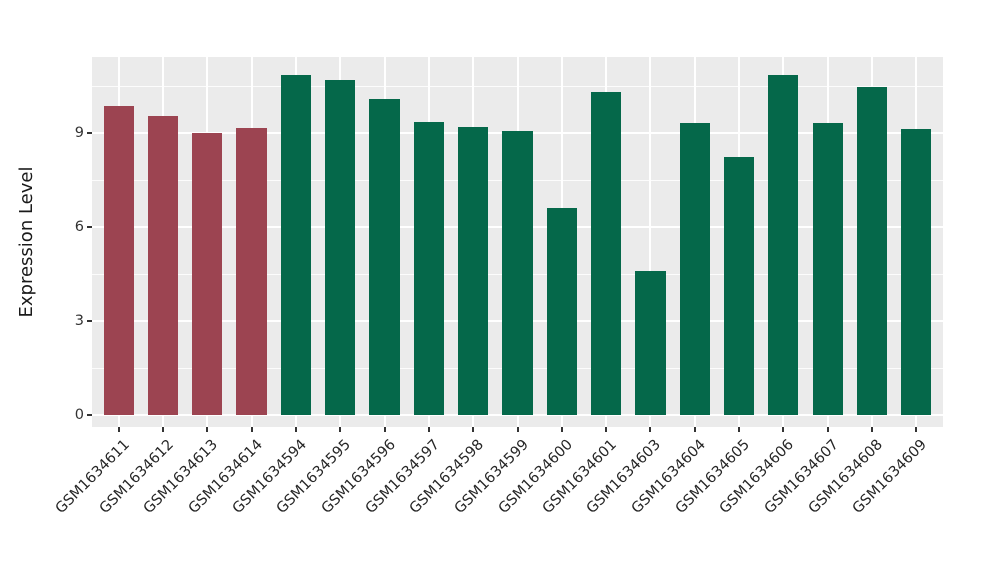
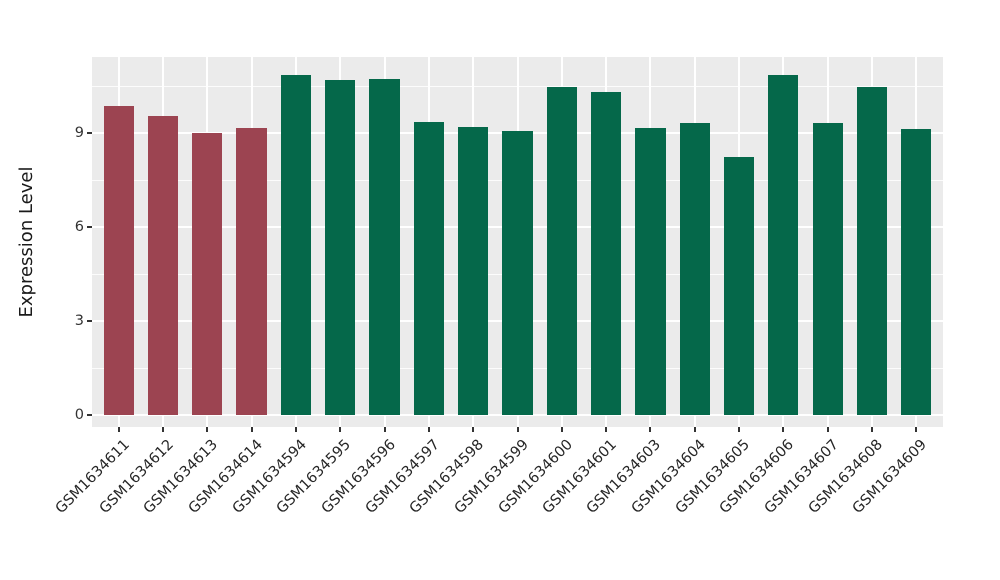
GSM1634596: 10.1 -> 10.7
GSM1634600: 6.6 -> 10.5
GSM1634603: 4.6 -> 9.2
